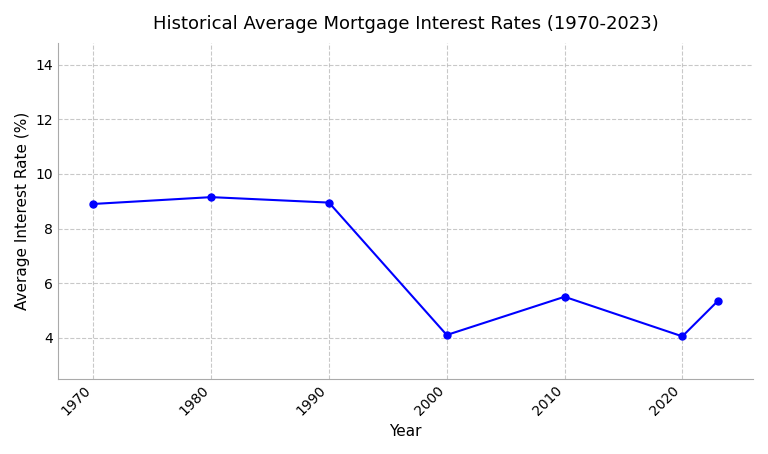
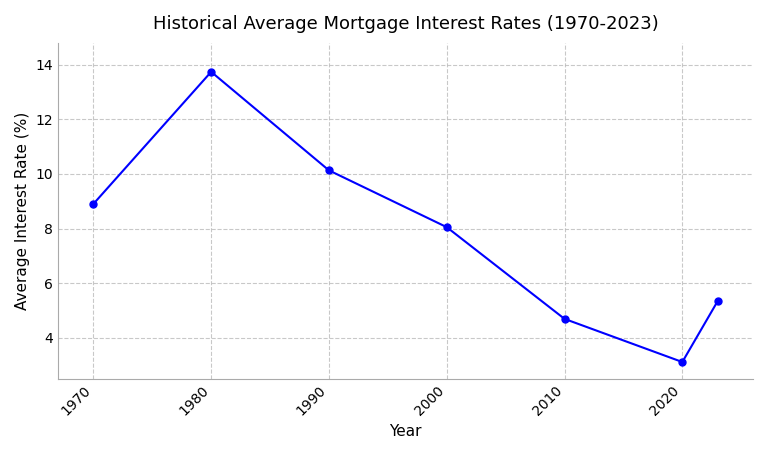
1980: 9.15 -> 13.74
1990: 8.95 -> 10.13
2000: 4.10 -> 8.05
2010: 5.50 -> 4.69
2020: 4.05 -> 3.11
